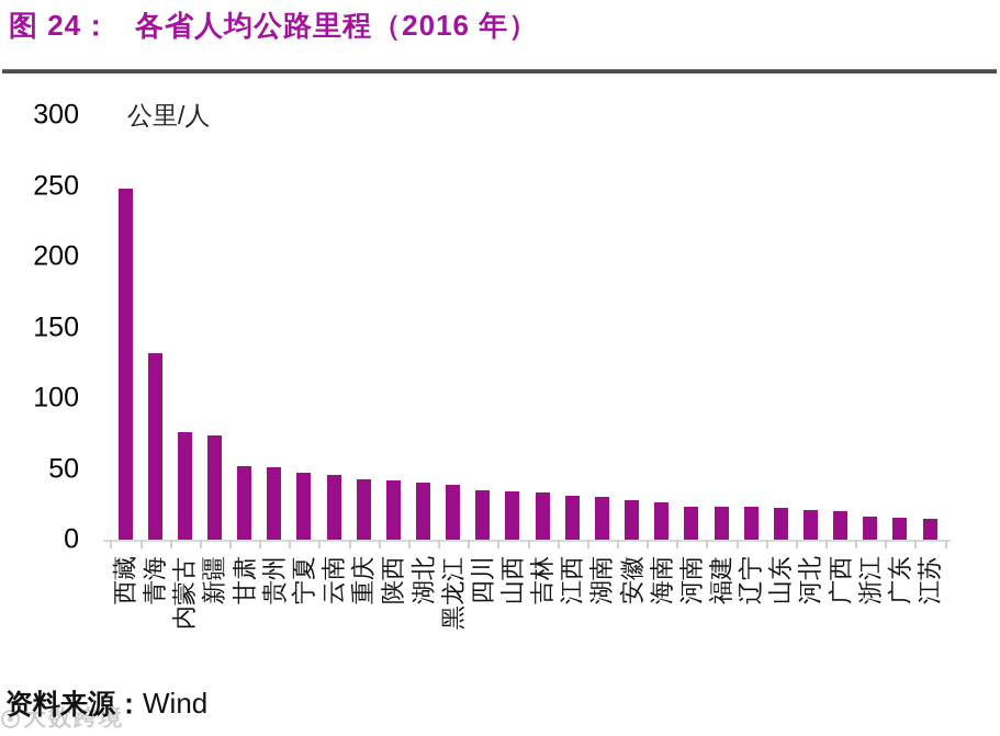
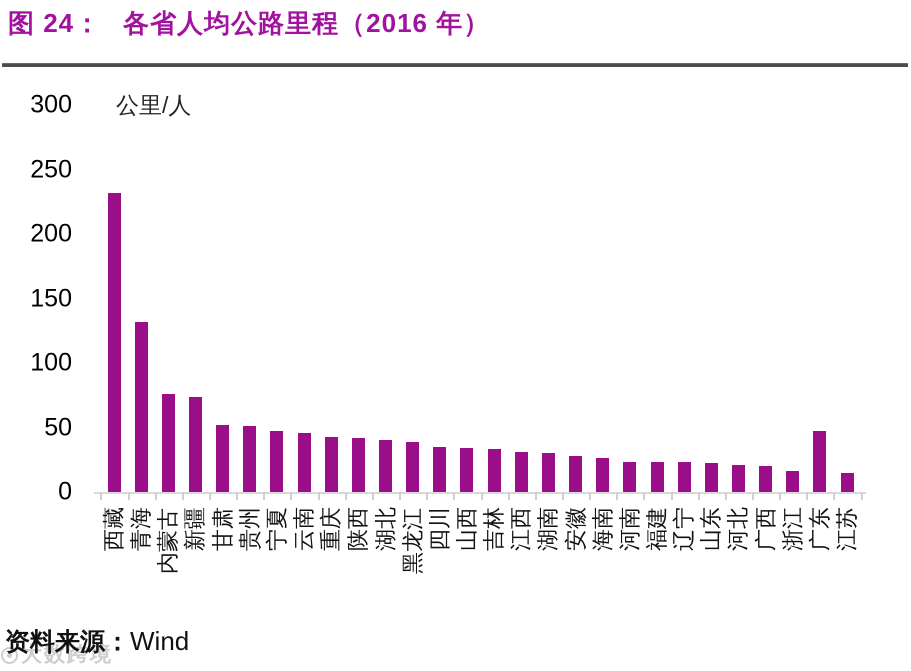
西藏: 248 -> 232
广东: 16 -> 47
